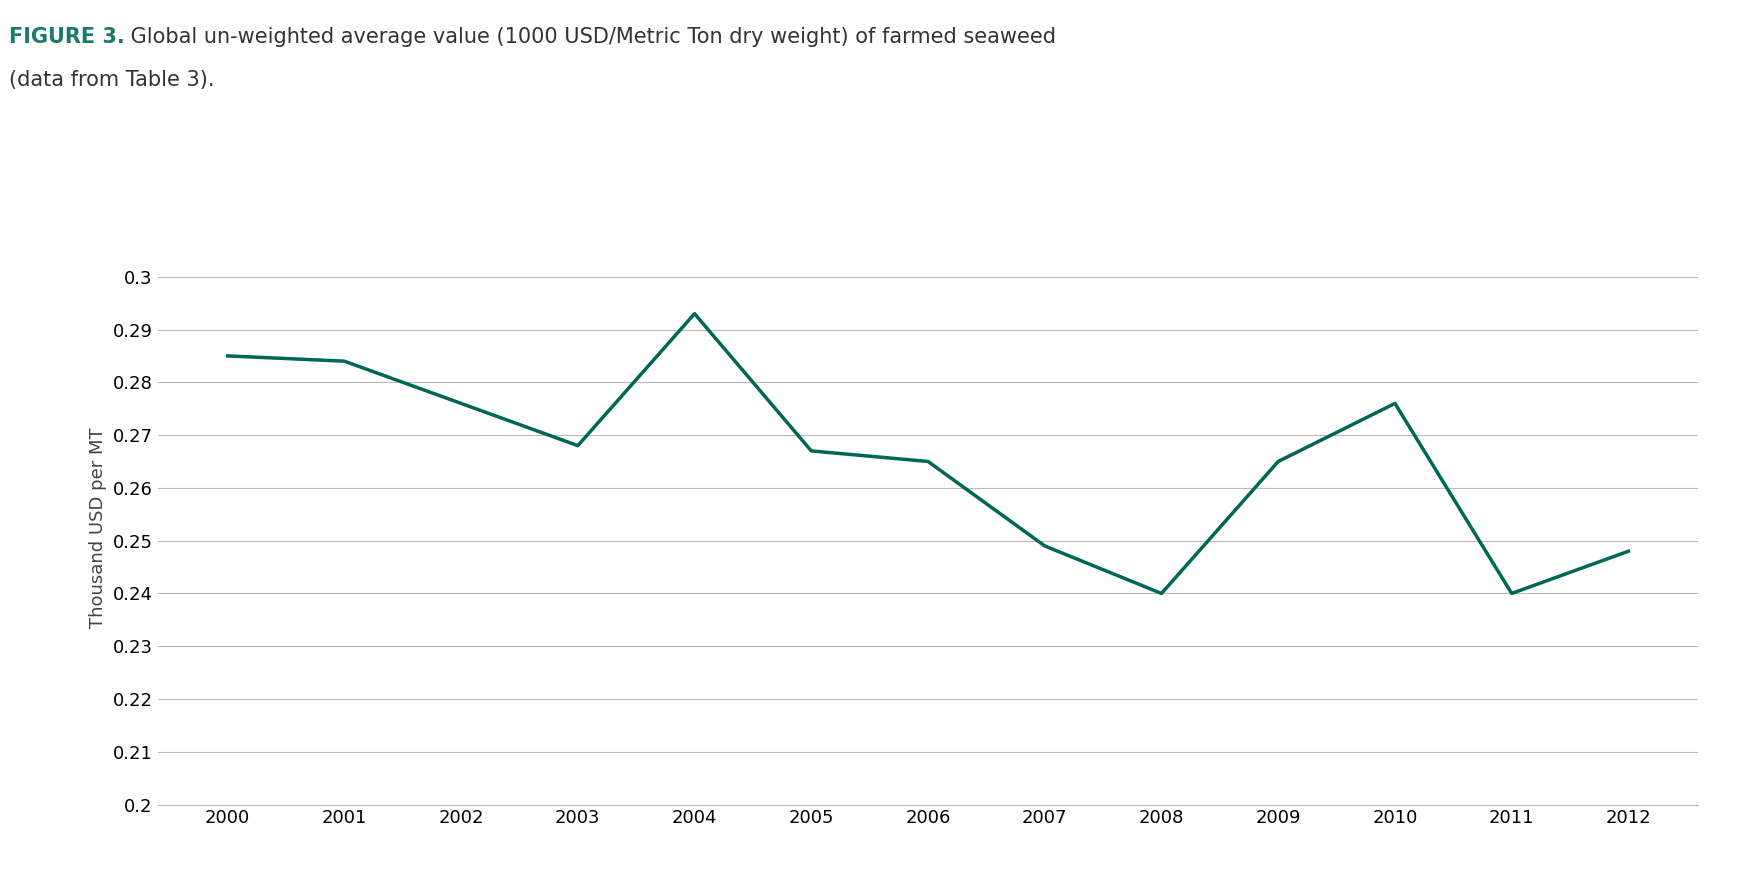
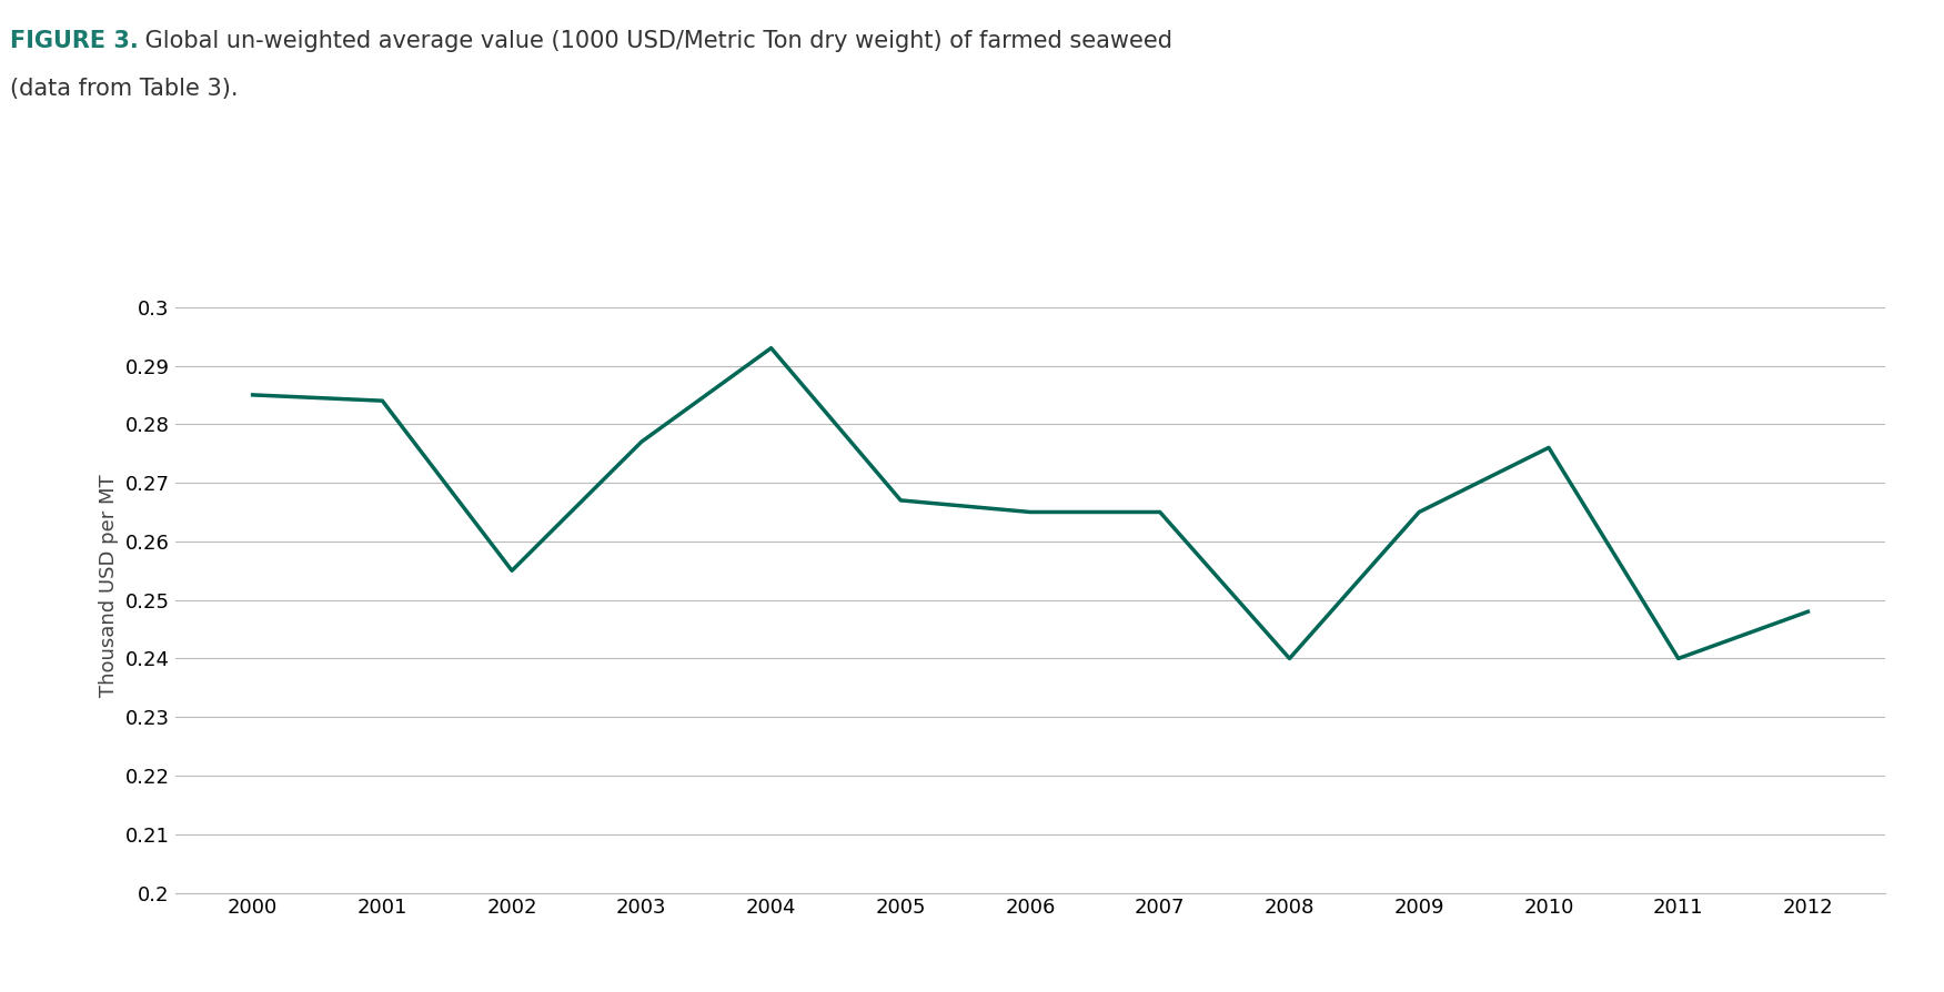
2002: 0.276 -> 0.255
2003: 0.268 -> 0.277
2007: 0.249 -> 0.265
